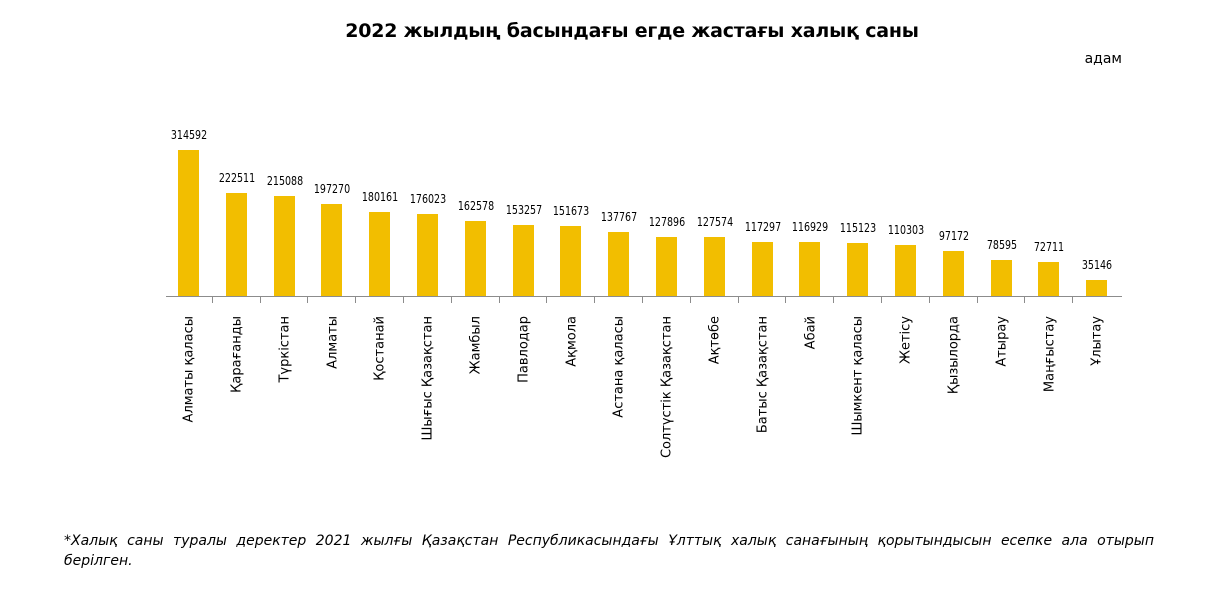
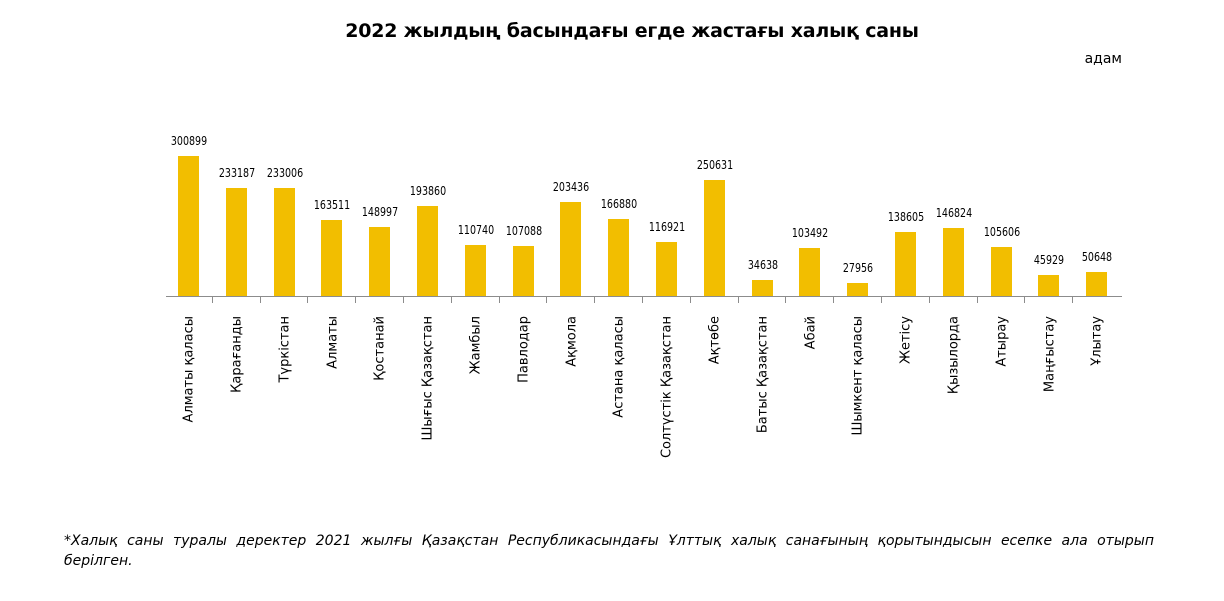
Алматы қаласы: 314592 -> 300899
Қарағанды: 222511 -> 233187
Түркістан: 215088 -> 233006
Алматы: 197270 -> 163511
Қостанай: 180161 -> 148997
Шығыс Қазақстан: 176023 -> 193860
Жамбыл: 162578 -> 110740
Павлодар: 153257 -> 107088
Ақмола: 151673 -> 203436
Астана қаласы: 137767 -> 166880
Солтүстік Қазақстан: 127896 -> 116921
Ақтөбе: 127574 -> 250631
Батыс Қазақстан: 117297 -> 34638
Абай: 116929 -> 103492
Шымкент қаласы: 115123 -> 27956
Жетісу: 110303 -> 138605
Қызылорда: 97172 -> 146824
Атырау: 78595 -> 105606
Маңғыстау: 72711 -> 45929
Ұлытау: 35146 -> 50648
